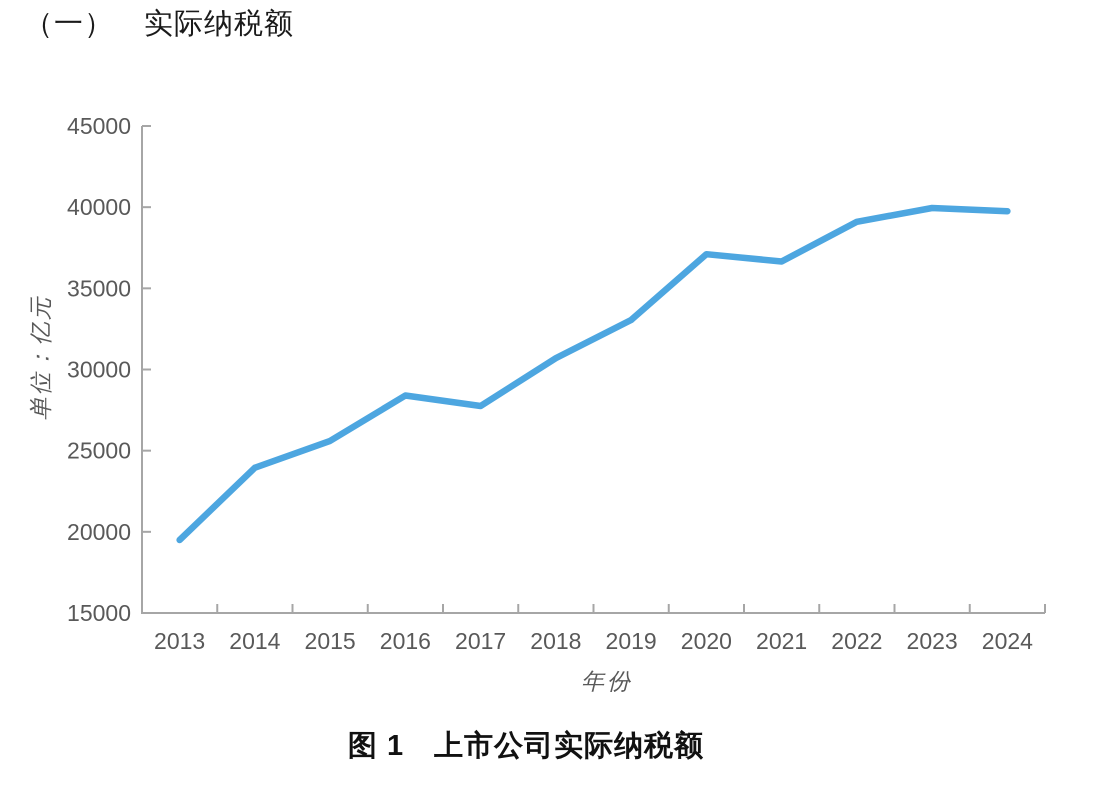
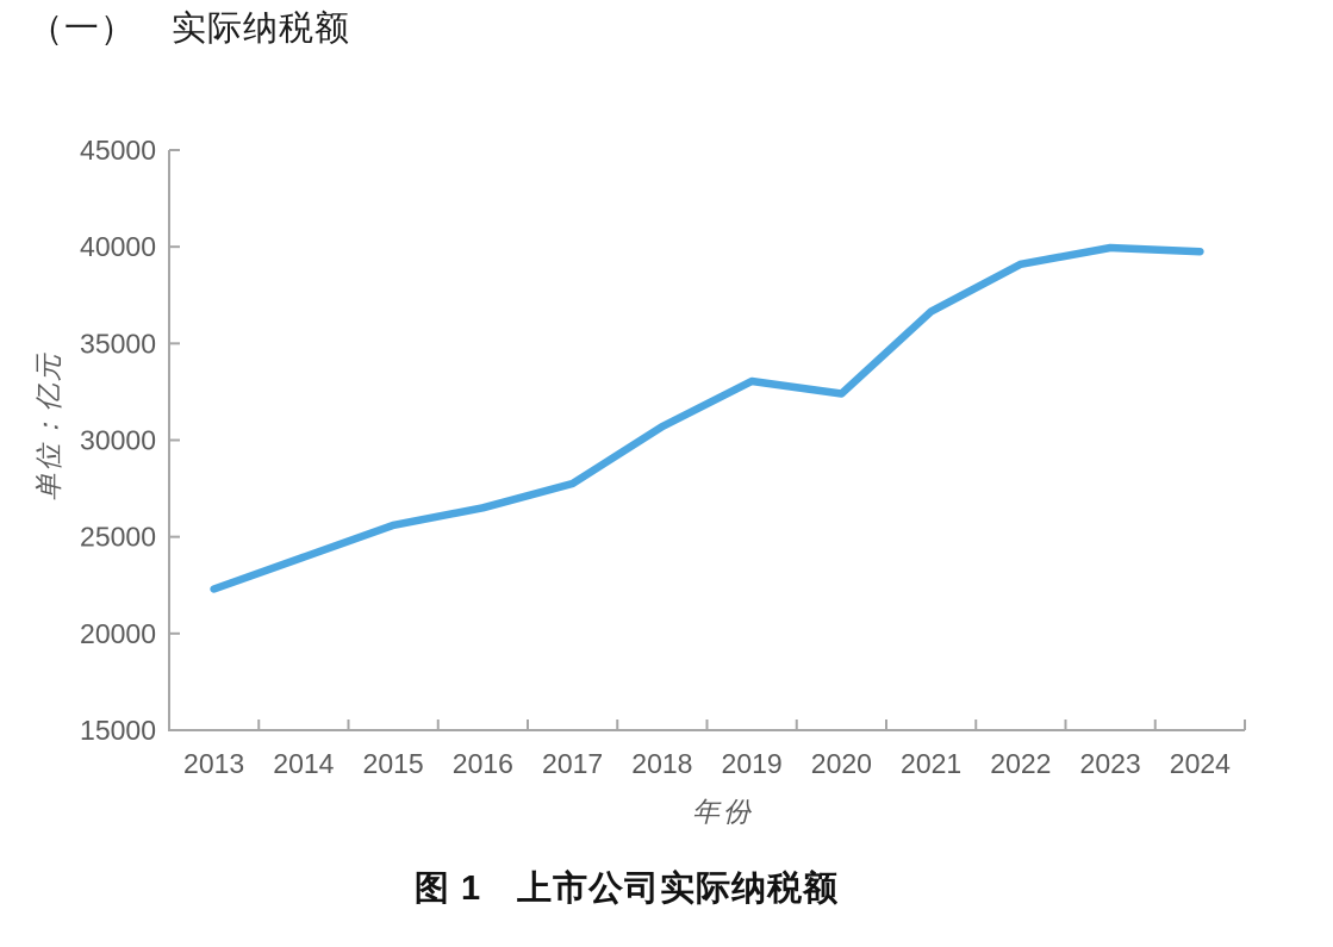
2013: 19500 -> 22300
2016: 28400 -> 26500
2020: 37100 -> 32400
